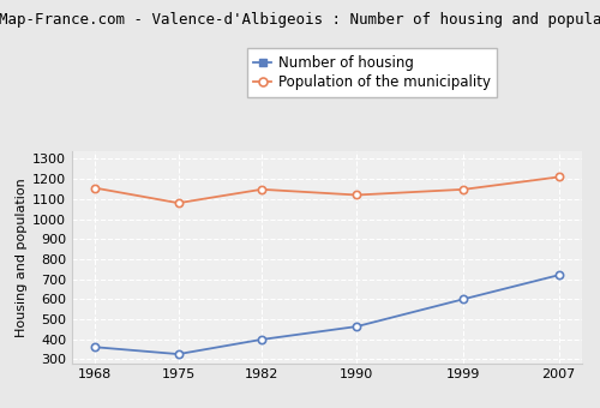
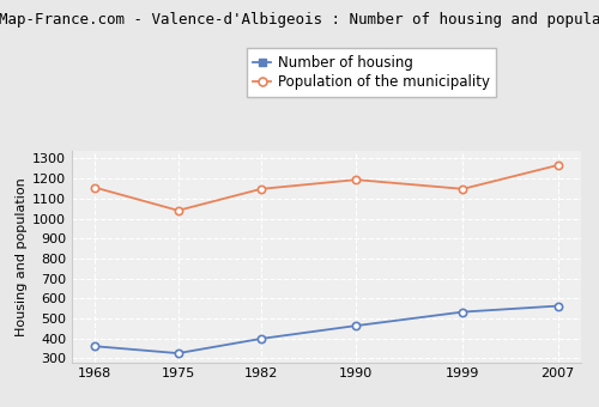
Population of the municipality/1975: 1080 -> 1040
Population of the municipality/1990: 1120 -> 1190
Number of housing/1999: 600 -> 530
Number of housing/2007: 720 -> 560
Population of the municipality/2007: 1210 -> 1270
